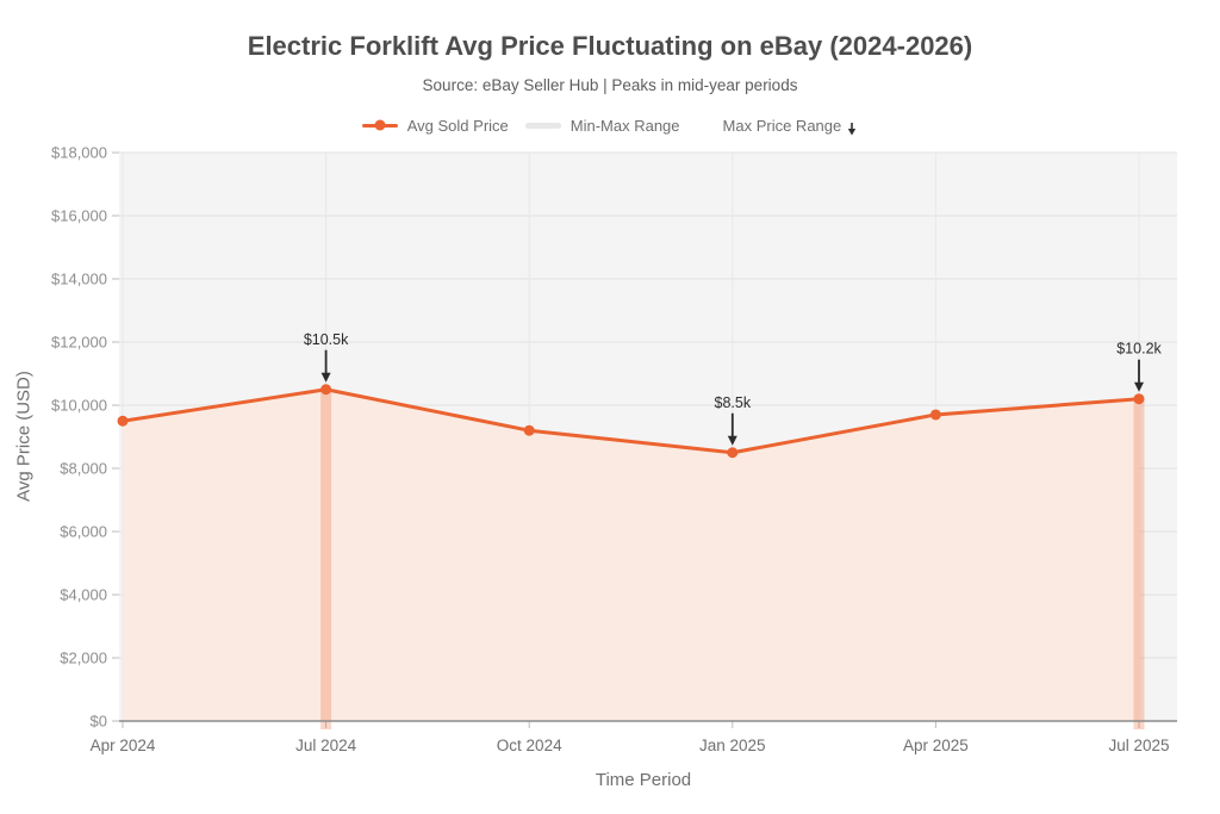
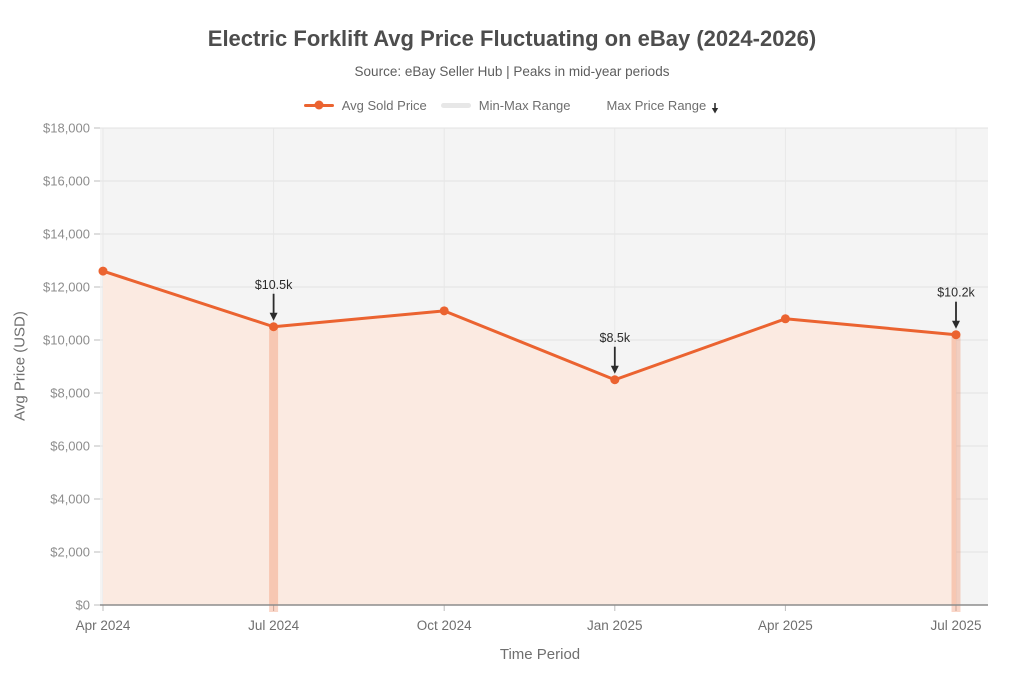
Apr 2024: $9500 -> $12600
Oct 2024: $9200 -> $11100
Apr 2025: $9700 -> $10800
